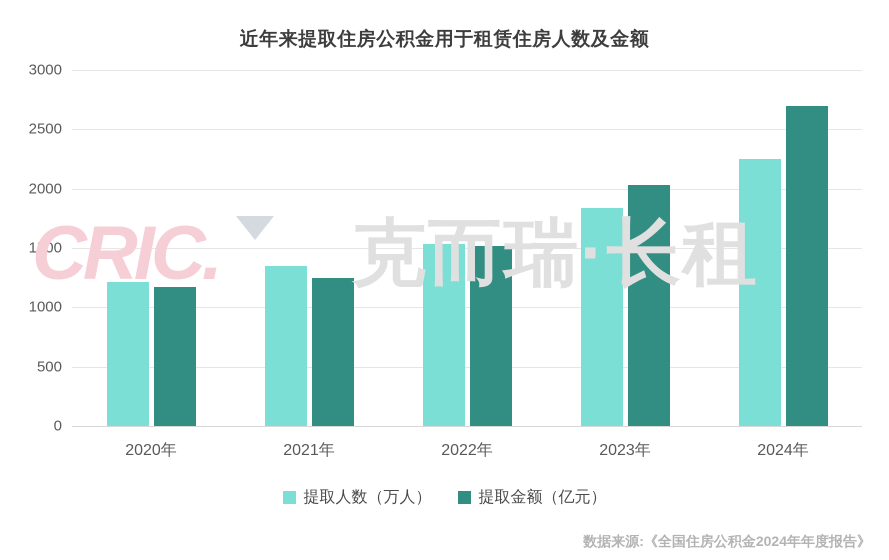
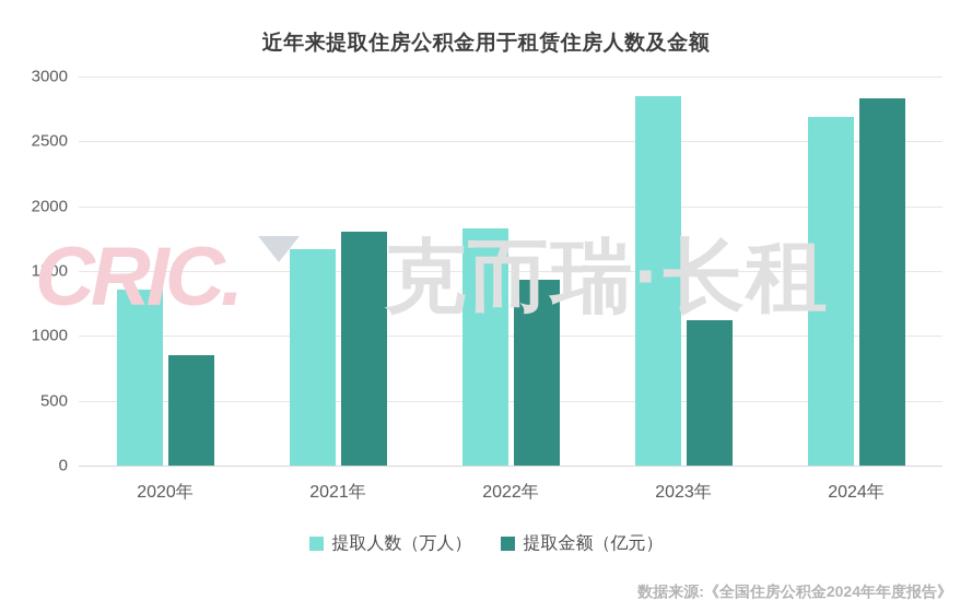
提取人数（万人）/2020年: 1210 -> 1360
提取金额（亿元）/2020年: 1170 -> 850
提取人数（万人）/2021年: 1350 -> 1670
提取金额（亿元）/2021年: 1250 -> 1800
提取人数（万人）/2022年: 1530 -> 1830
提取金额（亿元）/2022年: 1520 -> 1430
提取人数（万人）/2023年: 1840 -> 2850
提取金额（亿元）/2023年: 2030 -> 1120
提取人数（万人）/2024年: 2250 -> 2690
提取金额（亿元）/2024年: 2700 -> 2830
